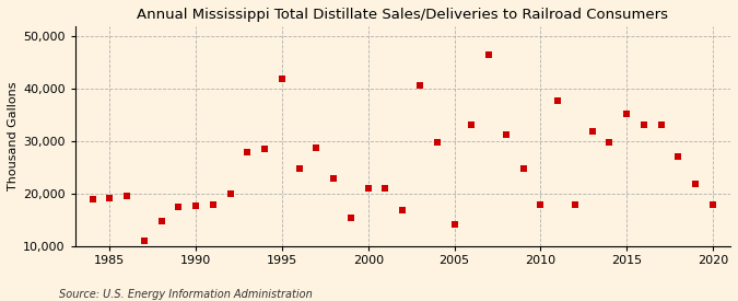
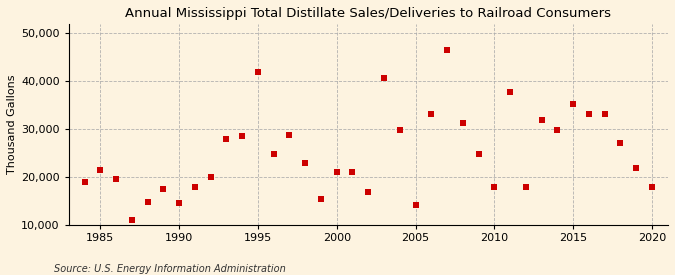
1985: 19,200 -> 21,500
1990: 17,800 -> 14,500
